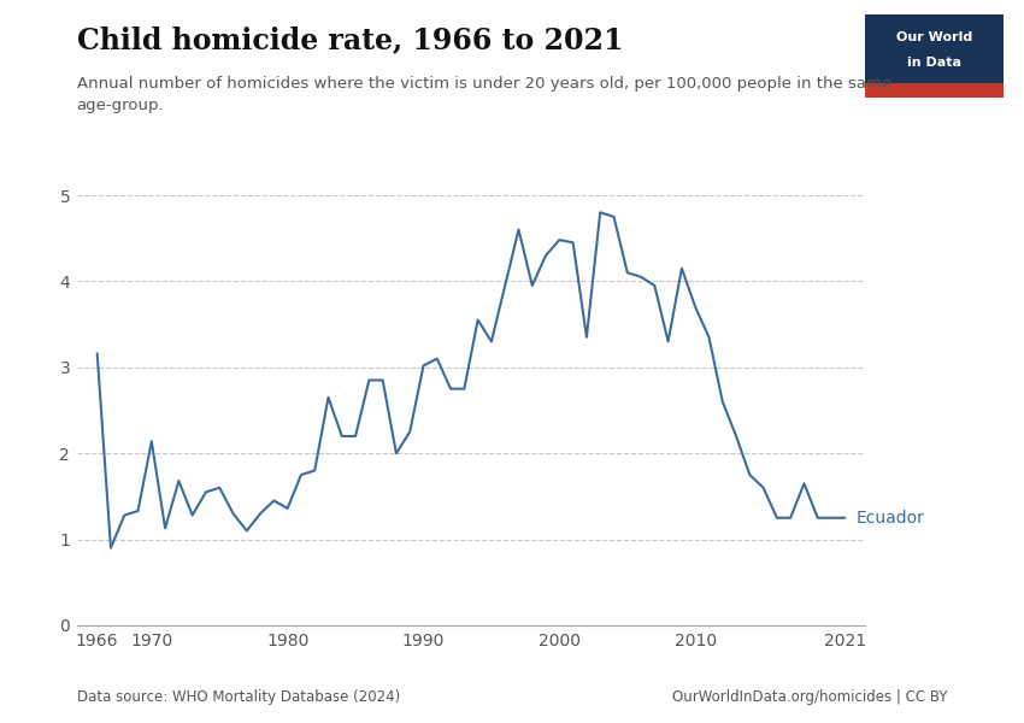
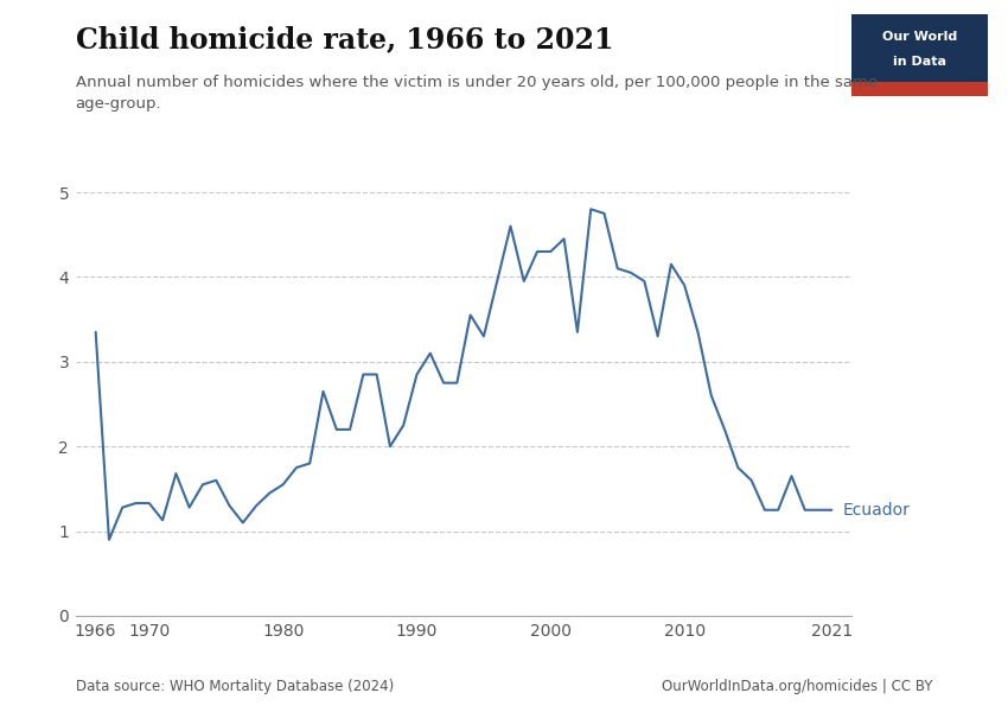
1966: 3.16 -> 3.35
1970: 2.14 -> 1.33
1980: 1.36 -> 1.55
1990: 3.02 -> 2.85
2000: 4.48 -> 4.30
2010: 3.70 -> 3.90
